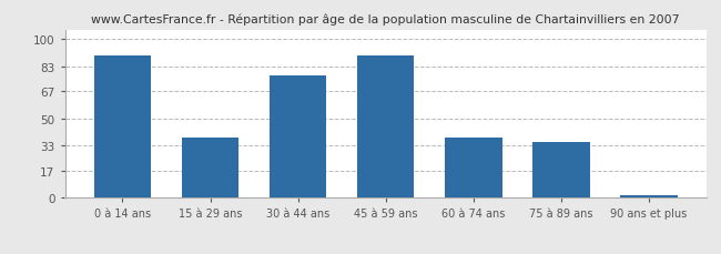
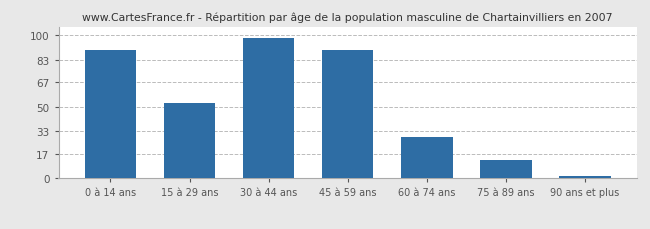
15 à 29 ans: 38 -> 53
30 à 44 ans: 77 -> 98
60 à 74 ans: 38 -> 29
75 à 89 ans: 35 -> 13
